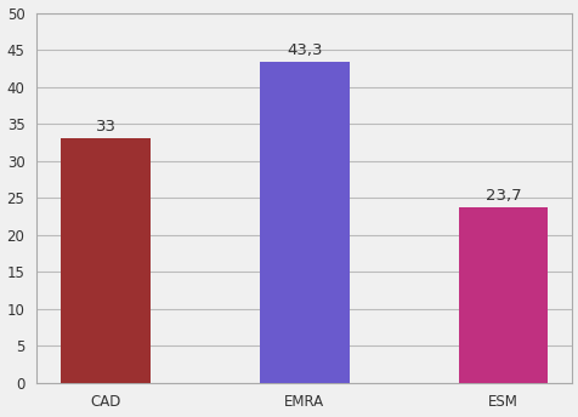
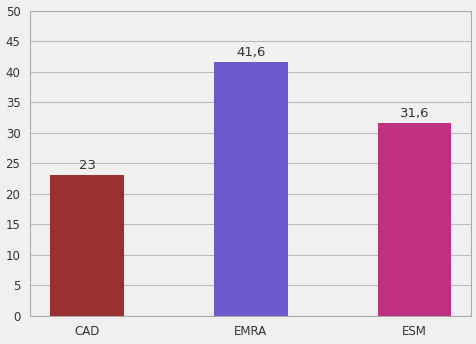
CAD: 33 -> 23
EMRA: 43,3 -> 41,6
ESM: 23,7 -> 31,6
